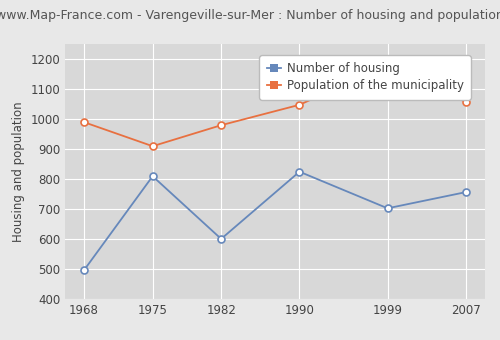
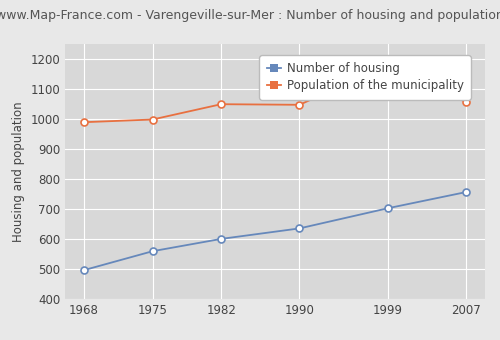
Number of housing/1975: 810 -> 560
Population of the municipality/1975: 910 -> 999
Population of the municipality/1982: 980 -> 1050
Number of housing/1990: 825 -> 636
